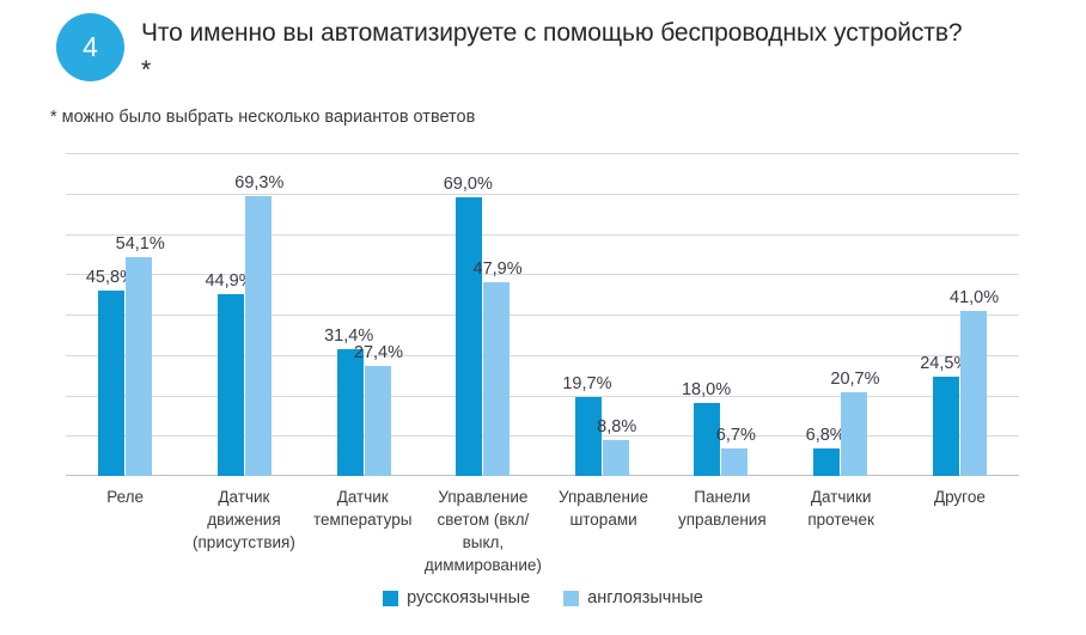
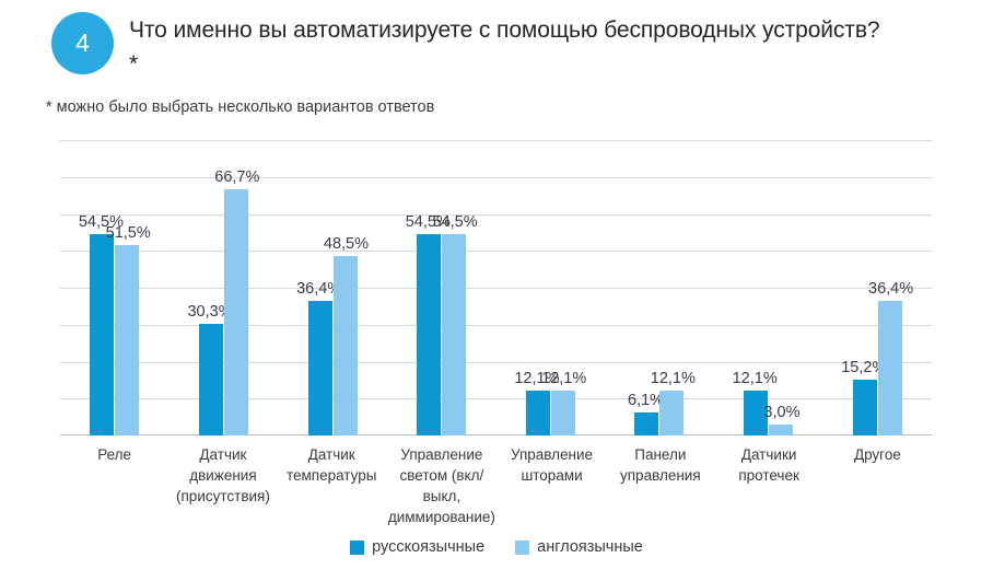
русскоязычные/Реле: 45,8% -> 54,5%
англоязычные/Реле: 54,1% -> 51,5%
русскоязычные/Датчик движения (присутствия): 44,9% -> 30,3%
англоязычные/Датчик движения (присутствия): 69,3% -> 66,7%
русскоязычные/Датчик температуры: 31,4% -> 36,4%
англоязычные/Датчик температуры: 27,4% -> 48,5%
русскоязычные/Управление светом (вкл/выкл, диммирование): 69,0% -> 54,5%
англоязычные/Управление светом (вкл/выкл, диммирование): 47,9% -> 54,5%
русскоязычные/Управление шторами: 19,7% -> 12,1%
англоязычные/Управление шторами: 8,8% -> 12,1%
русскоязычные/Панели управления: 18,0% -> 6,1%
англоязычные/Панели управления: 6,7% -> 12,1%
русскоязычные/Датчики протечек: 6,8% -> 12,1%
англоязычные/Датчики протечек: 20,7% -> 3,0%
русскоязычные/Другое: 24,5% -> 15,2%
англоязычные/Другое: 41,0% -> 36,4%
